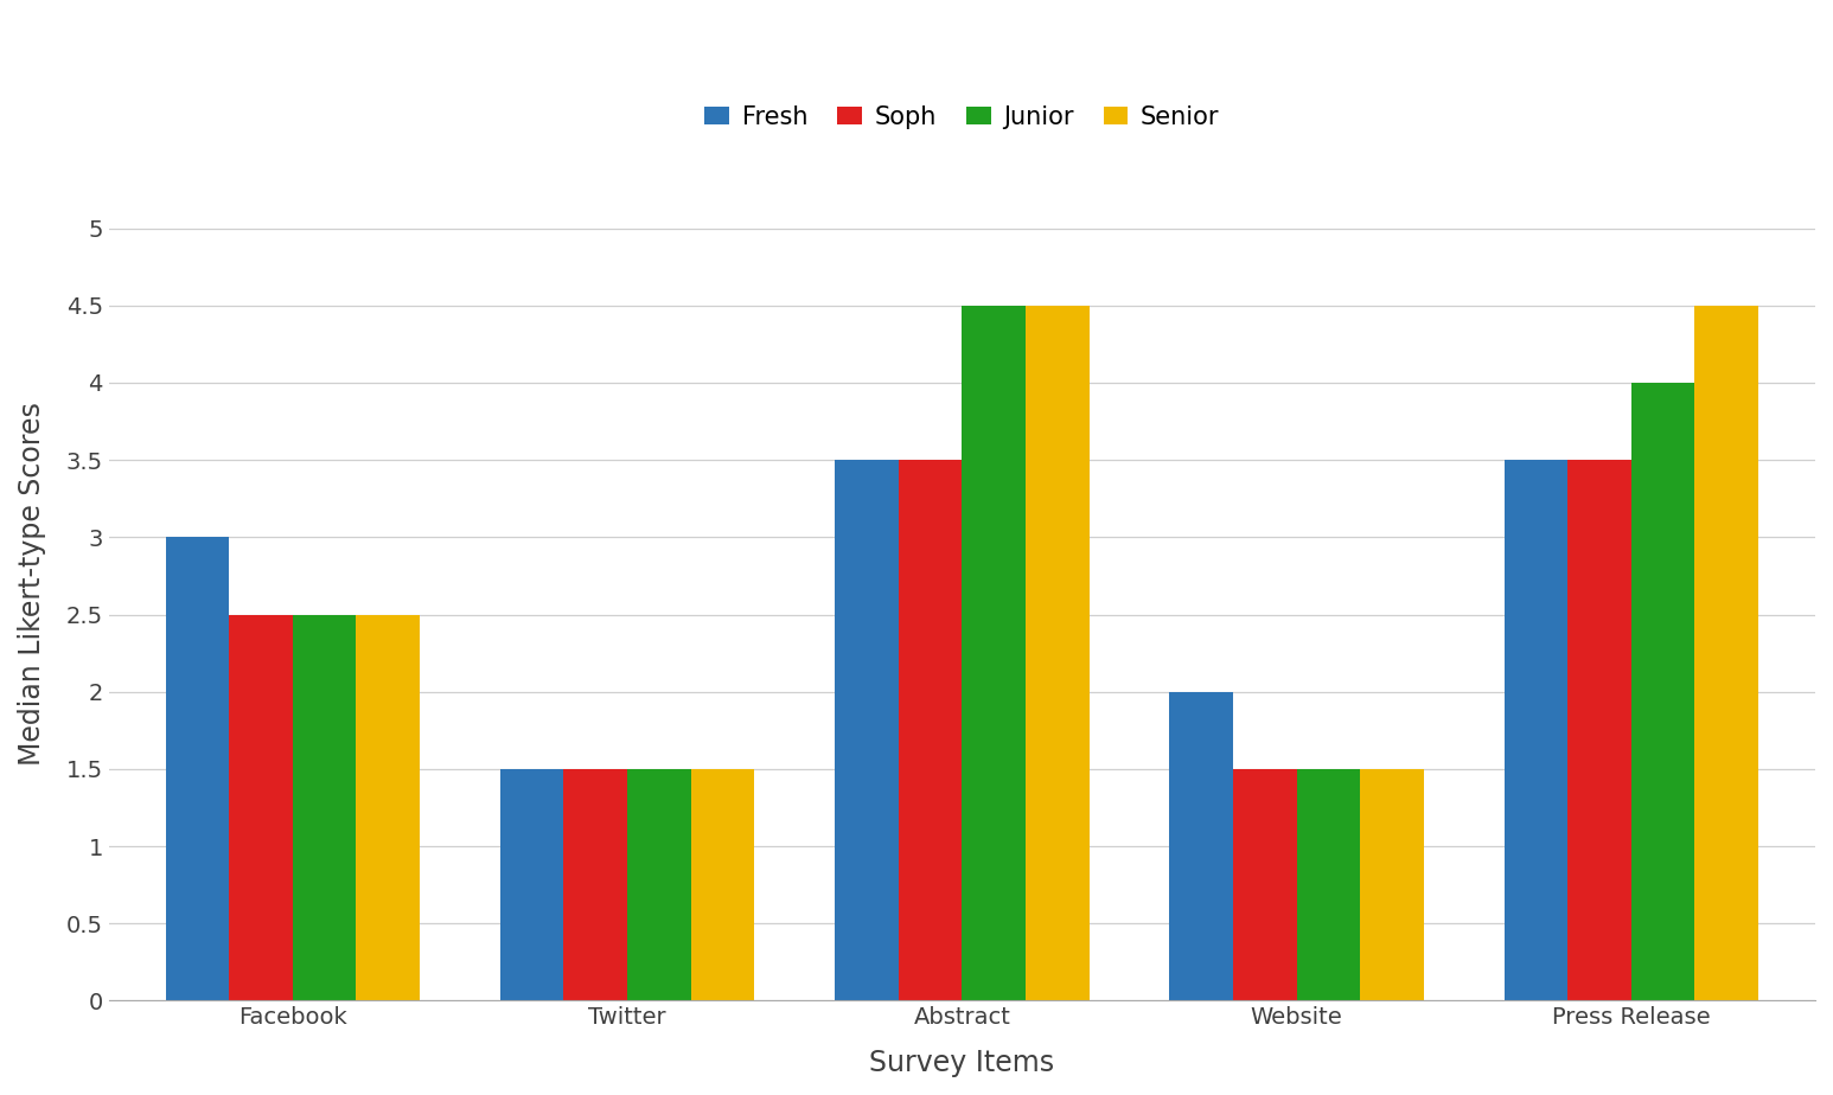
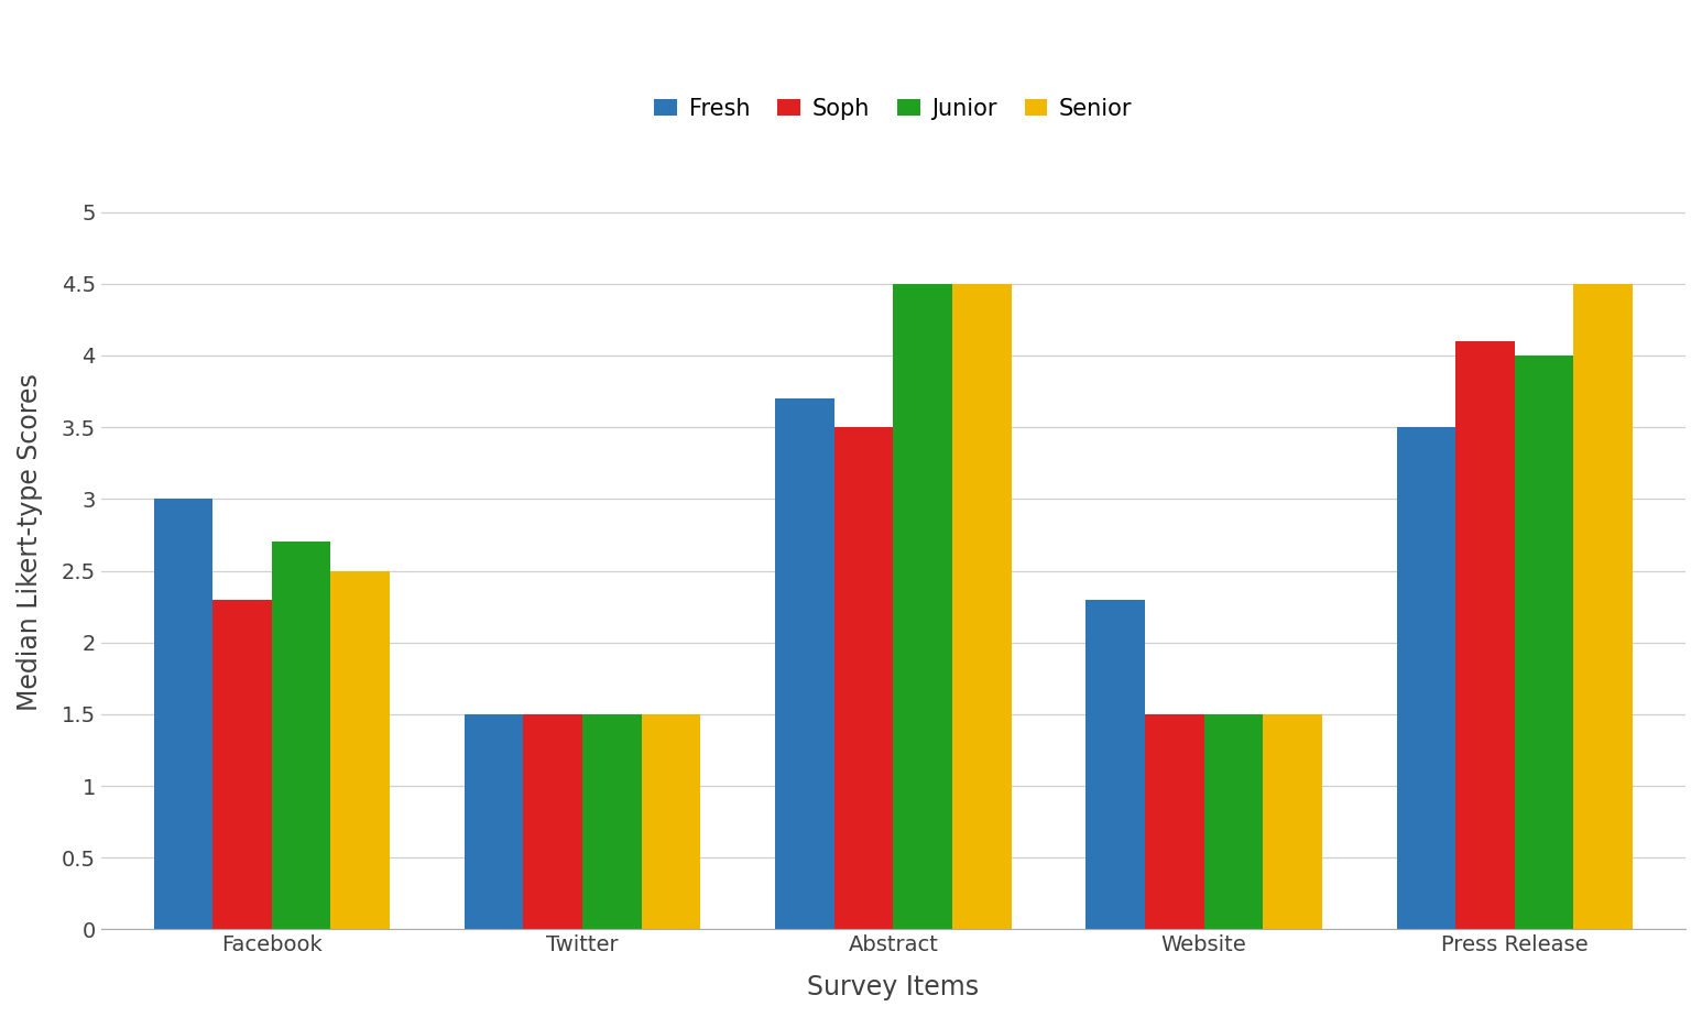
Soph/Facebook: 2.5 -> 2.3
Junior/Facebook: 2.5 -> 2.7
Fresh/Abstract: 3.5 -> 3.7
Fresh/Website: 2.0 -> 2.3
Soph/Press Release: 3.5 -> 4.1
